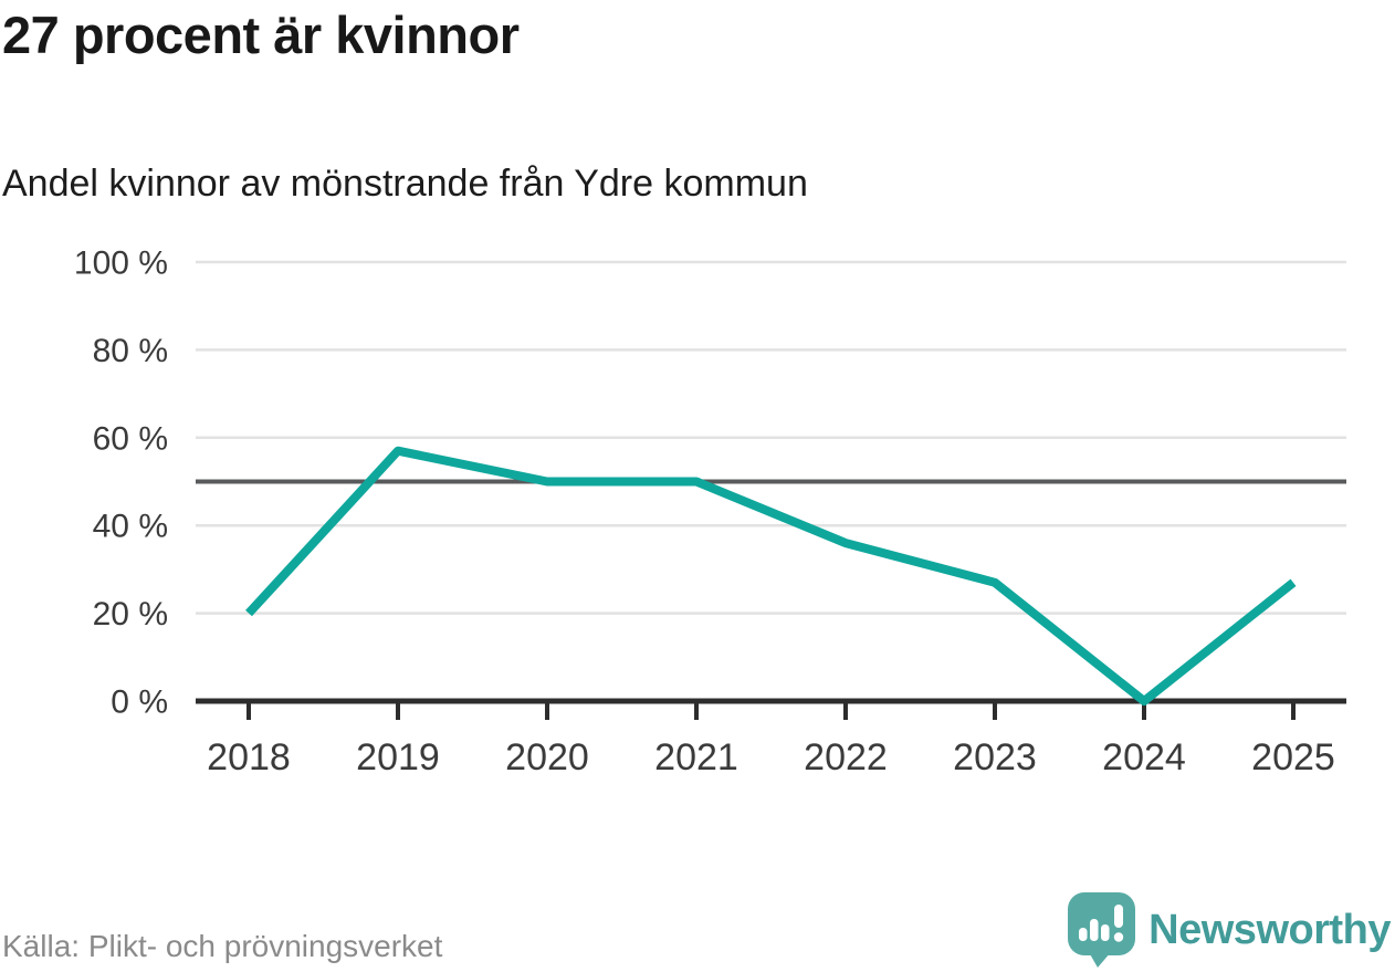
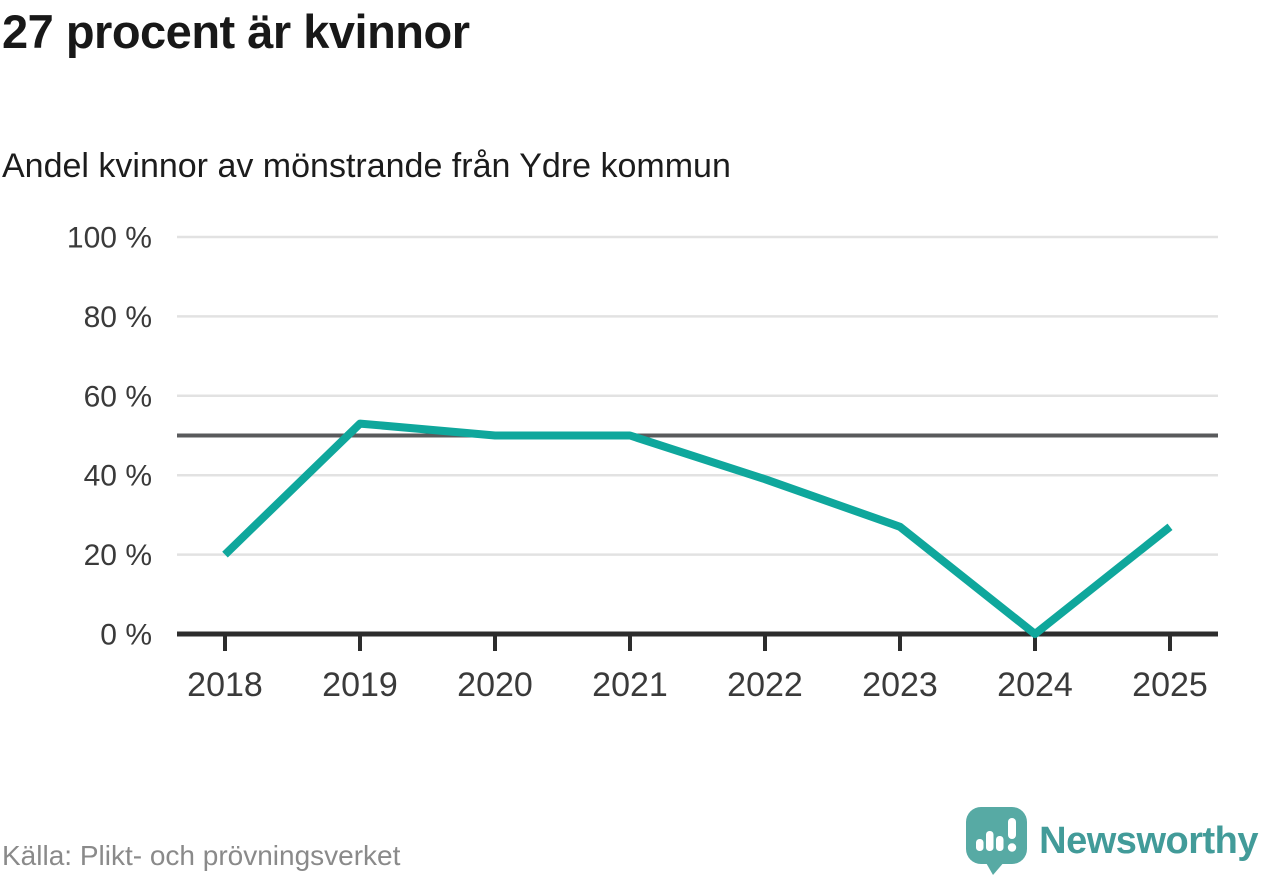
2019: 57% -> 53%
2022: 36% -> 39%
